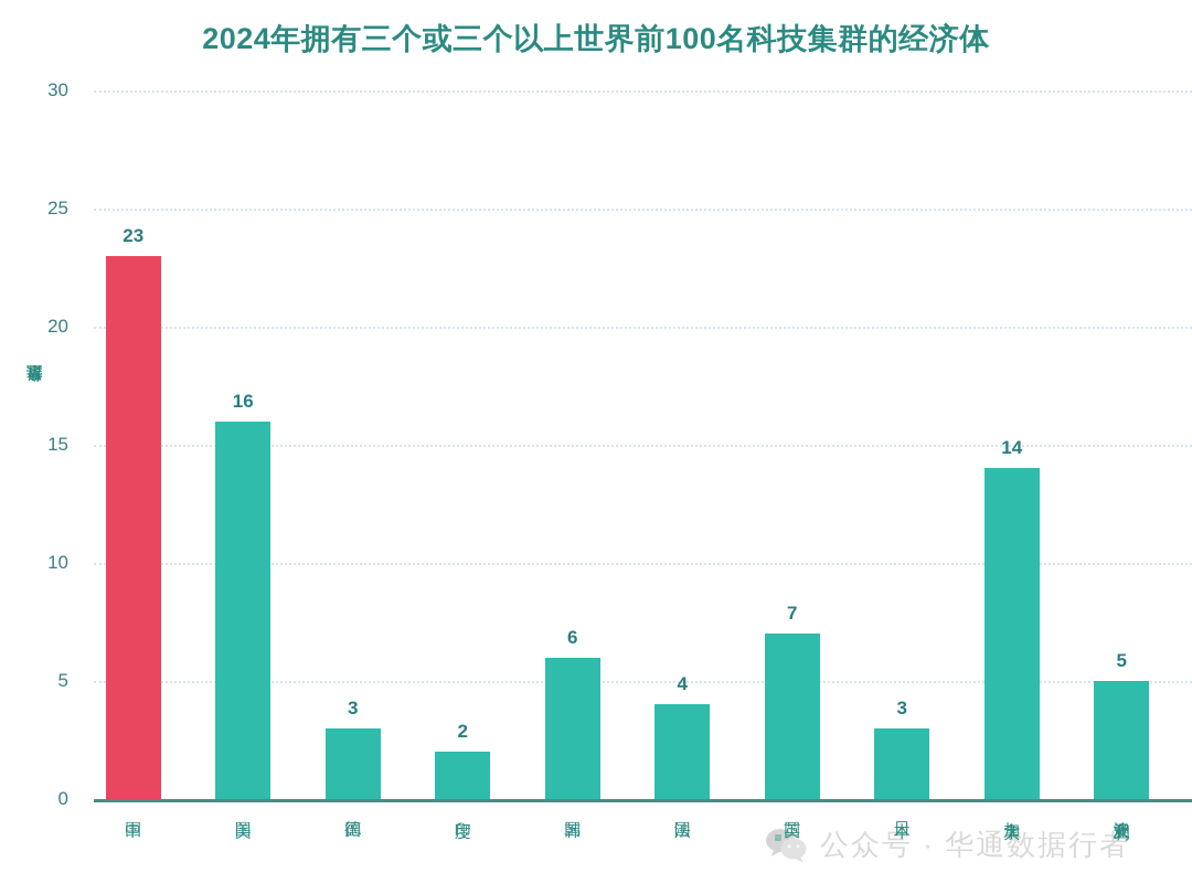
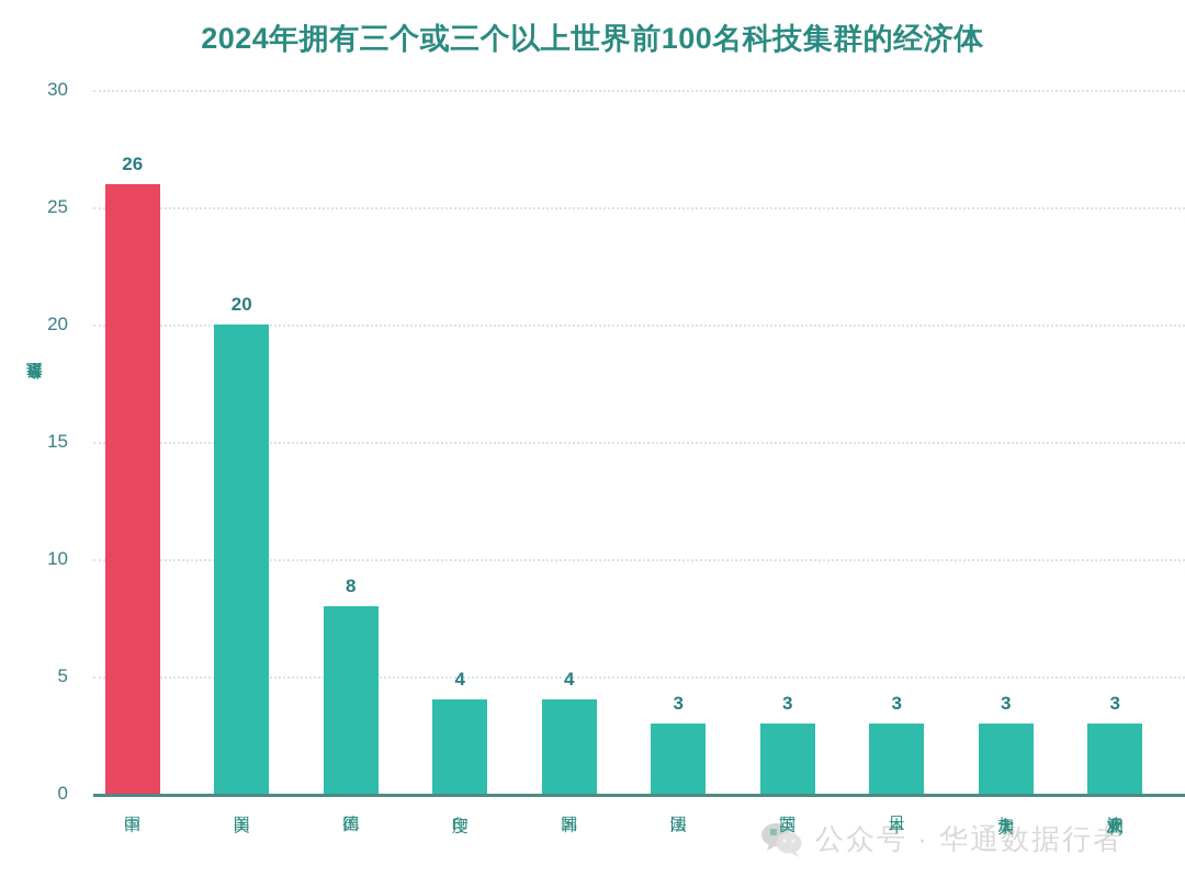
中国: 23 -> 26
美国: 16 -> 20
德国: 3 -> 8
印度: 2 -> 4
韩国: 6 -> 4
法国: 4 -> 3
英国: 7 -> 3
加拿大: 14 -> 3
澳大利亚: 5 -> 3
